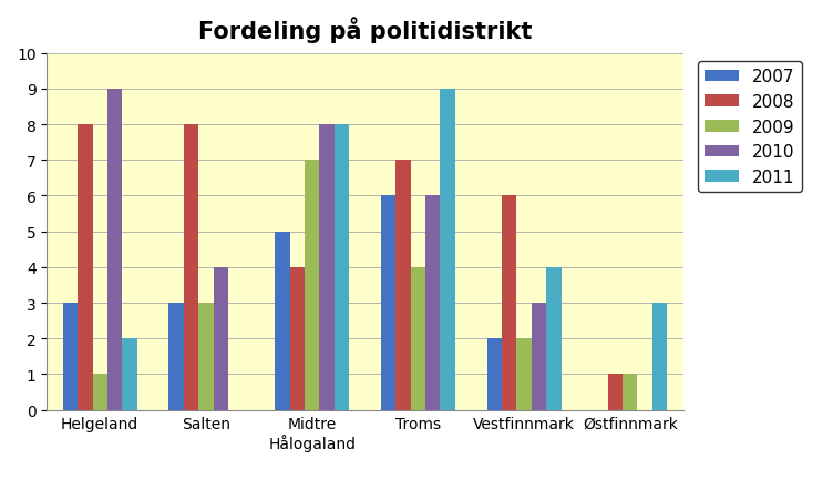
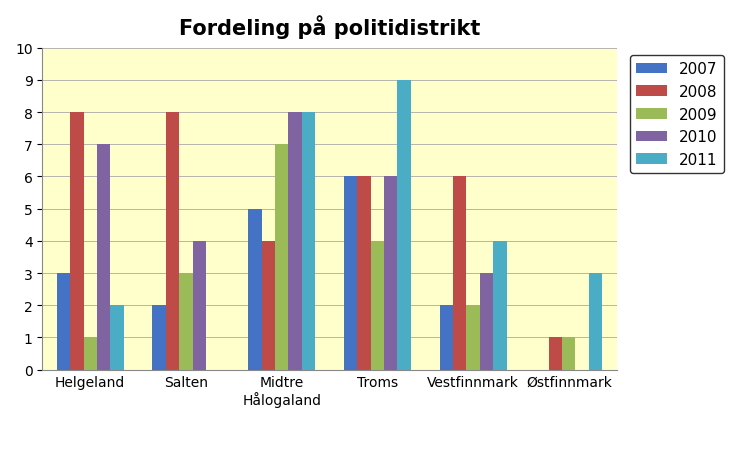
2010/Helgeland: 9 -> 7
2007/Salten: 3 -> 2
2008/Troms: 7 -> 6
